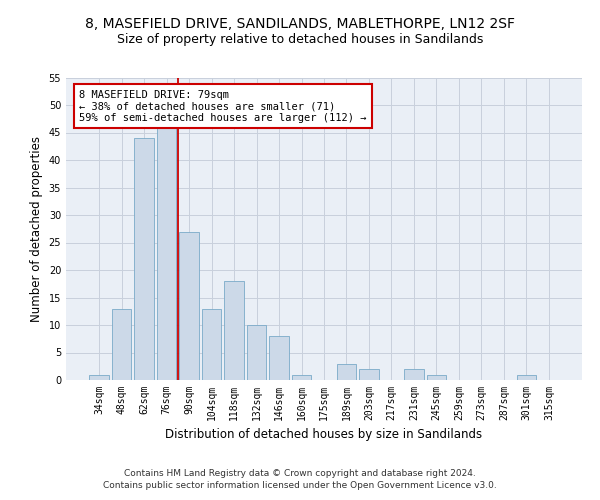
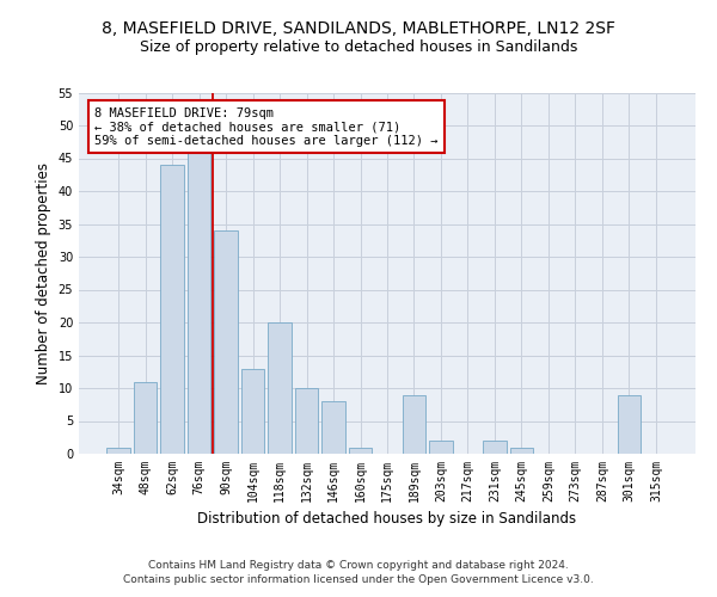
48sqm: 13 -> 11
90sqm: 27 -> 34
118sqm: 18 -> 20
189sqm: 3 -> 9
301sqm: 1 -> 9
